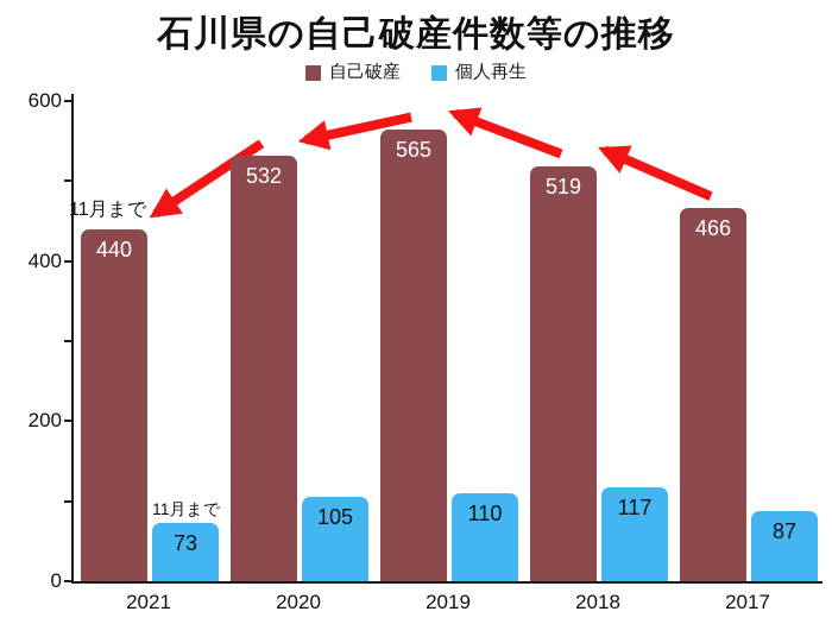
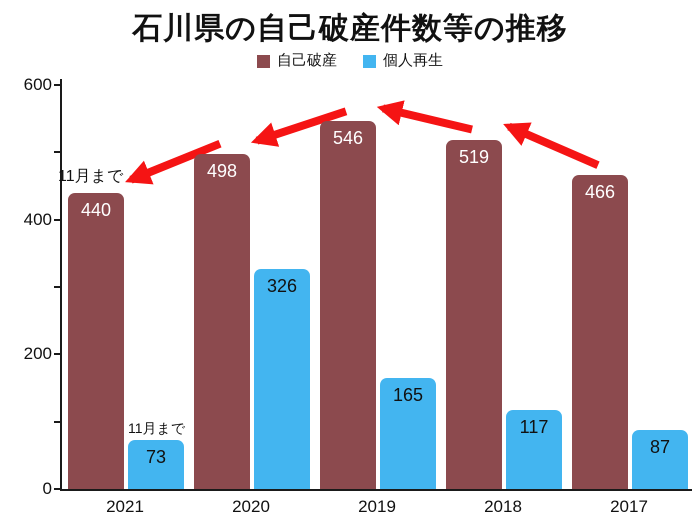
自己破産/2020: 532 -> 498
個人再生/2020: 105 -> 326
自己破産/2019: 565 -> 546
個人再生/2019: 110 -> 165
